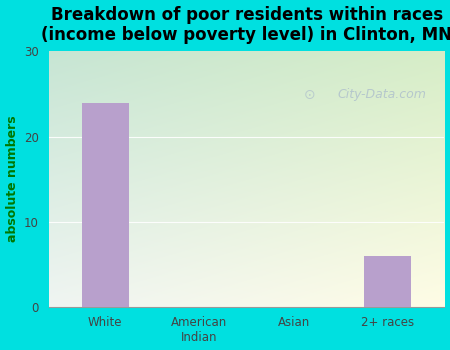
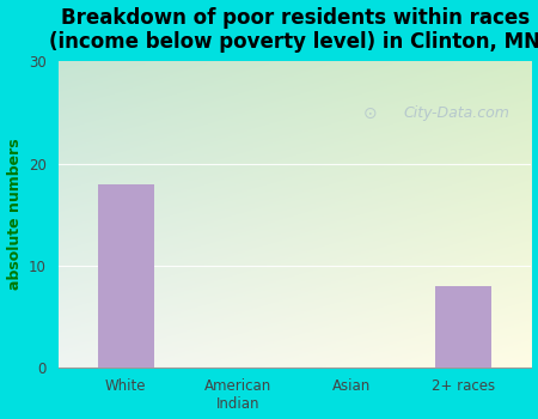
White: 24 -> 18
2+ races: 6 -> 8
